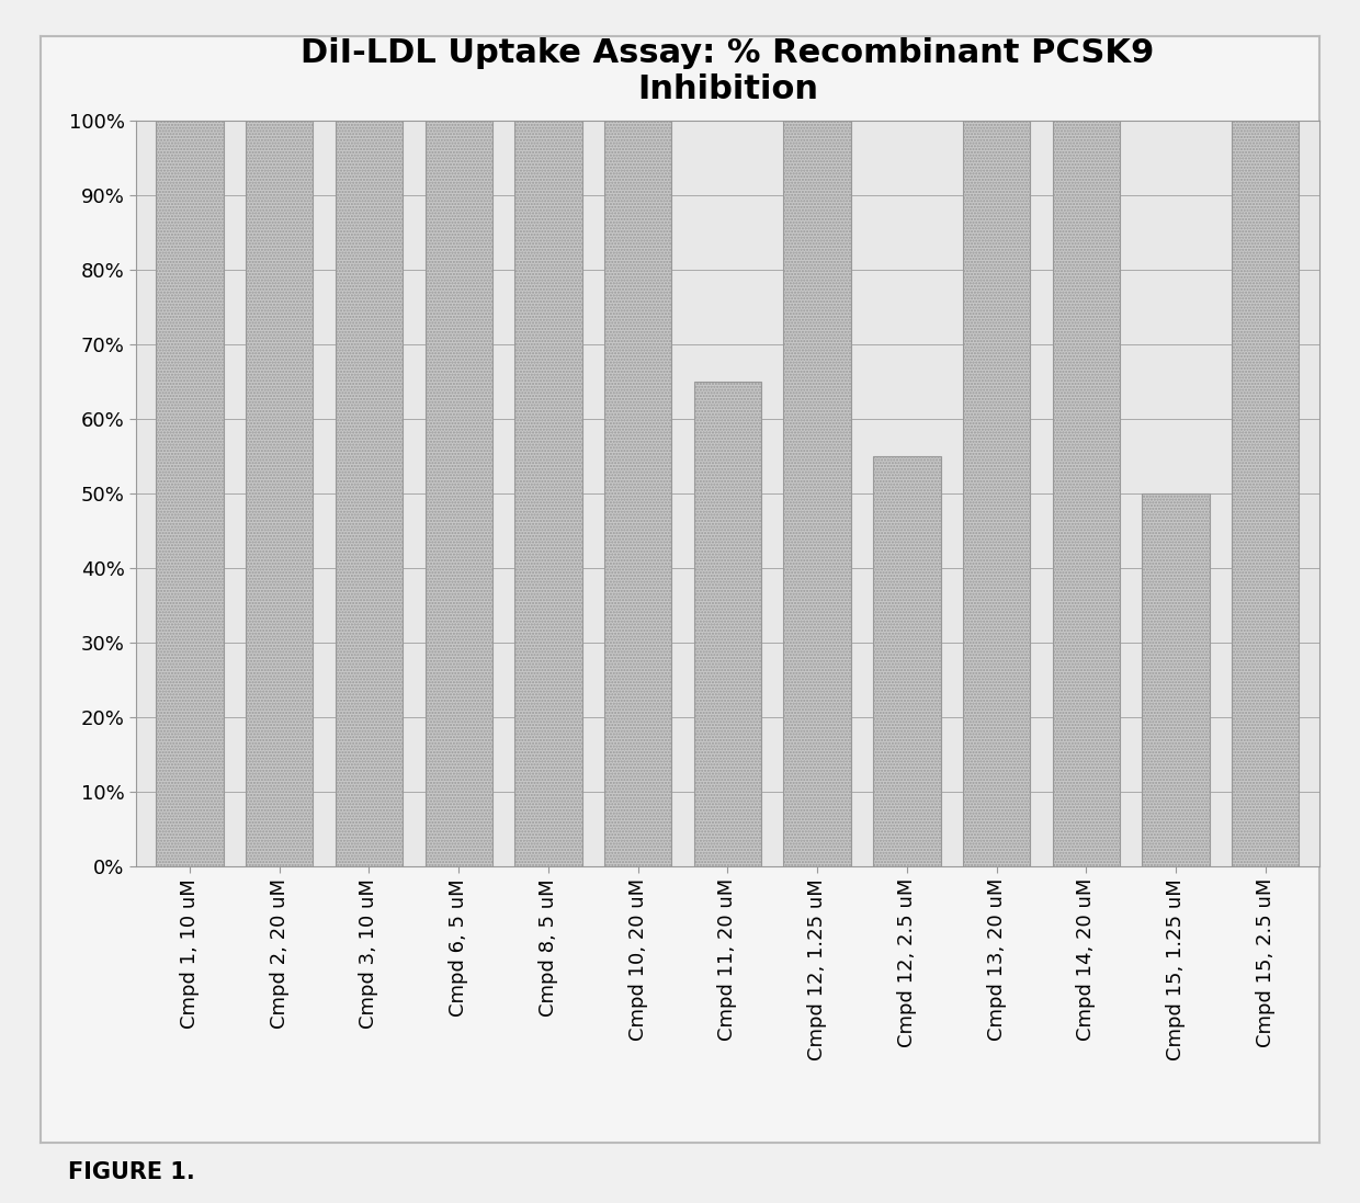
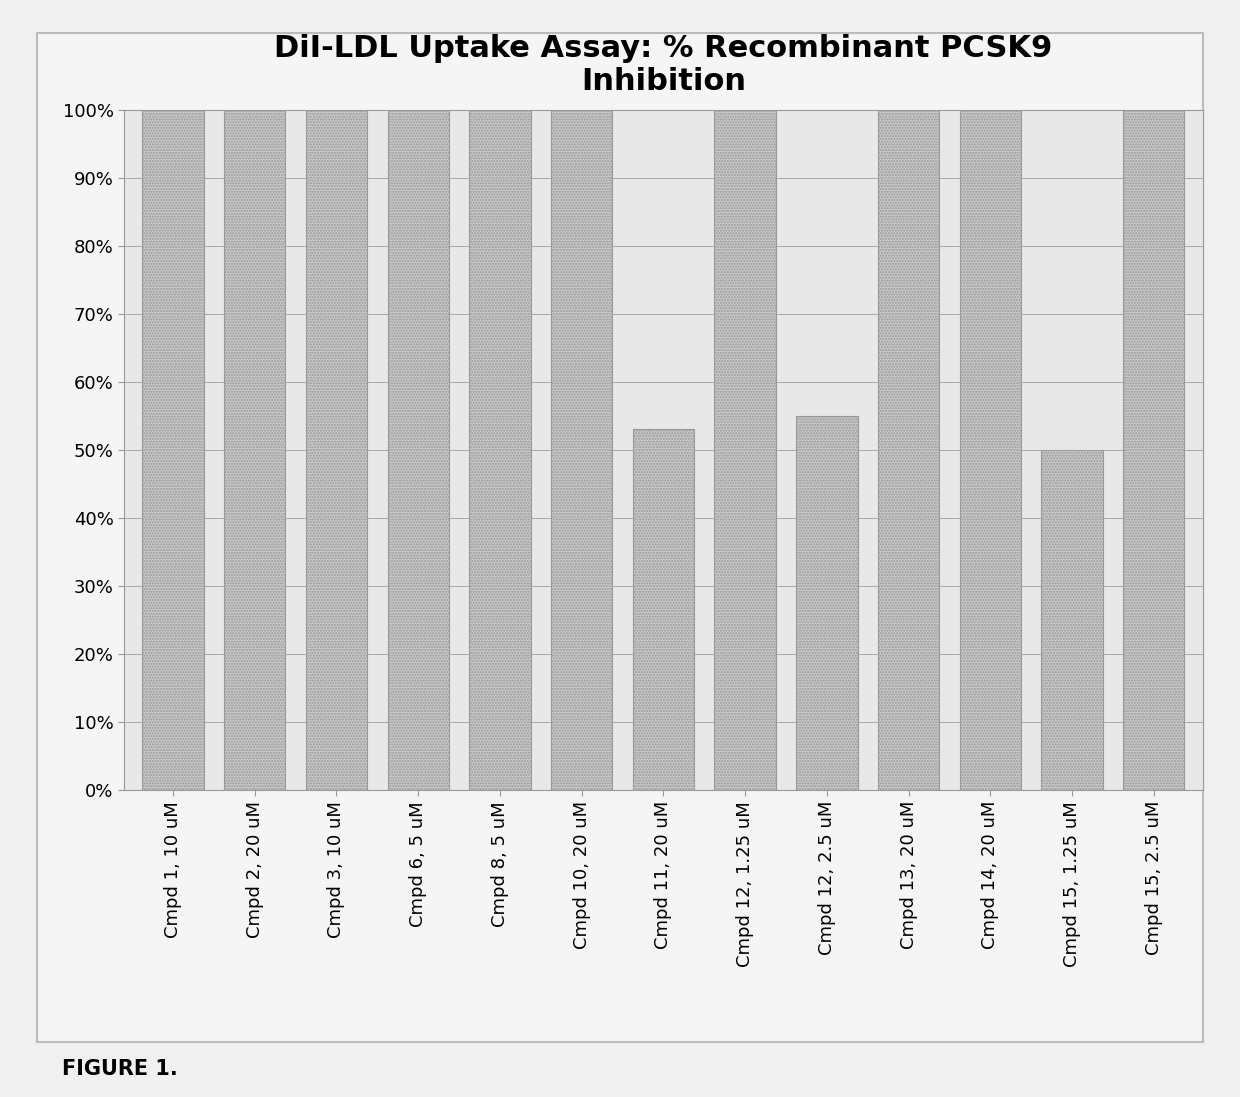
Cmpd 11, 20 uM: 65% -> 53%
